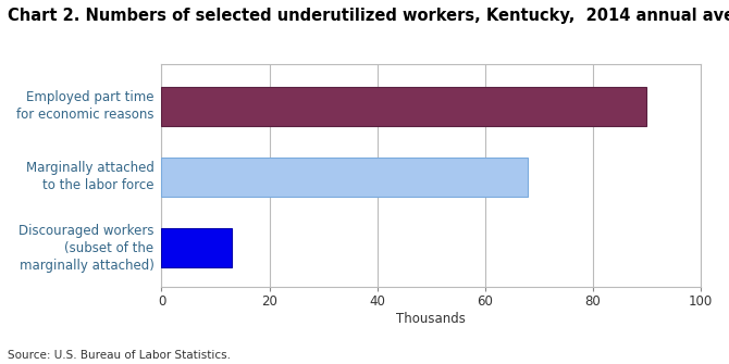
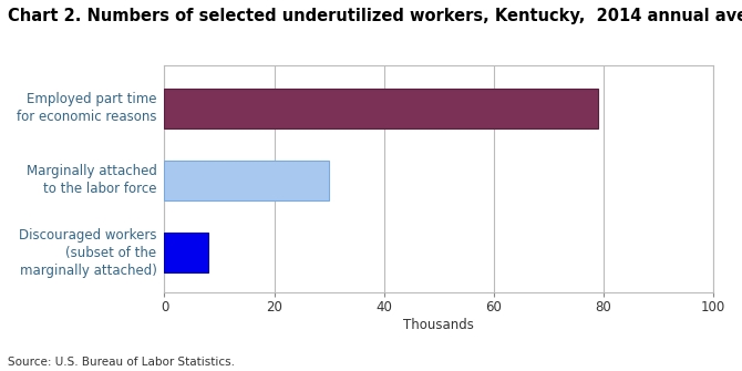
Employed part time for economic reasons: 90 -> 79
Marginally attached to the labor force: 68 -> 30
Discouraged workers (subset of the marginally attached): 13 -> 8
